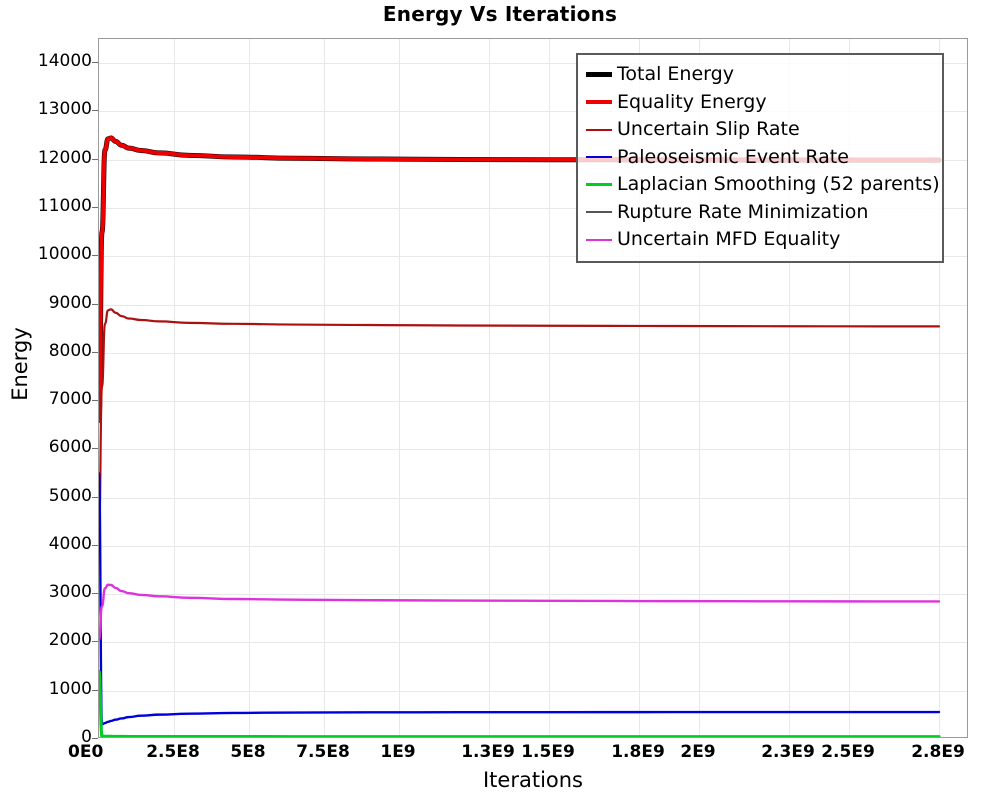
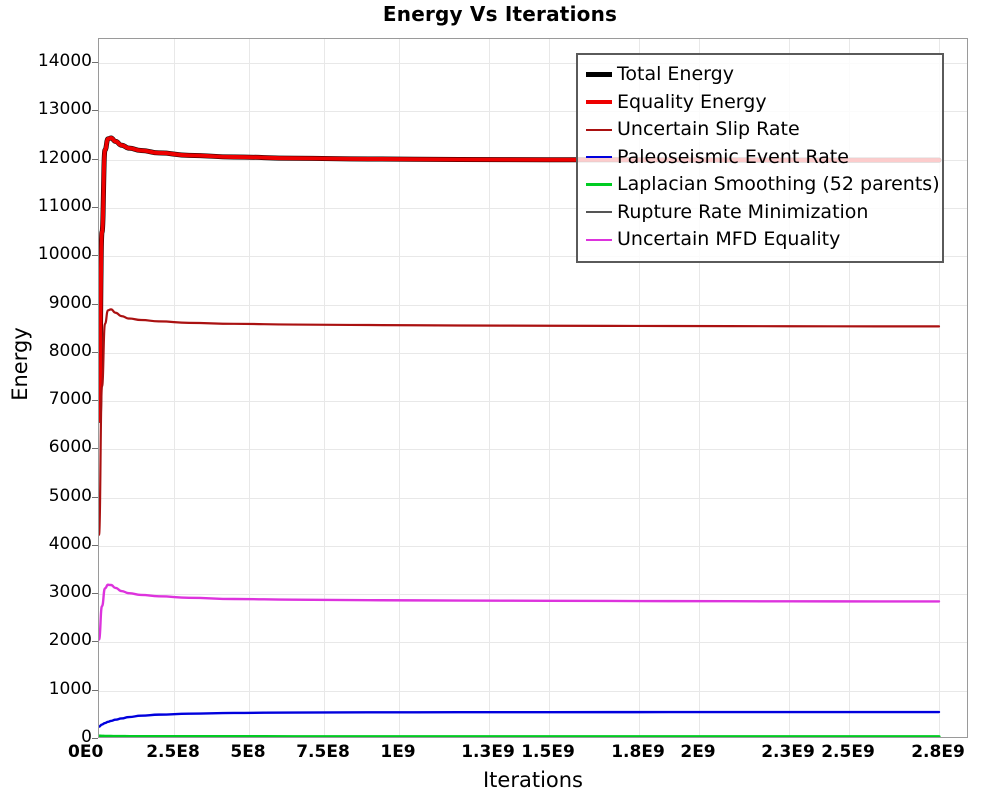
Paleoseismic Event Rate/0: 5500 -> 300
Laplacian Smoothing (52 parents)/0: 1400 -> 100
